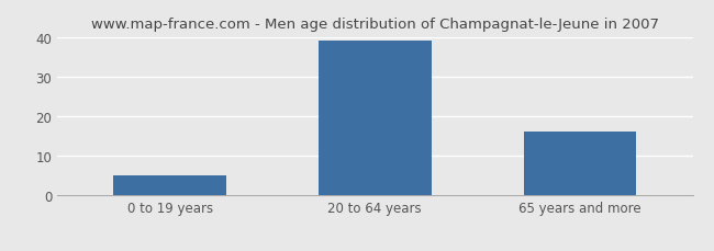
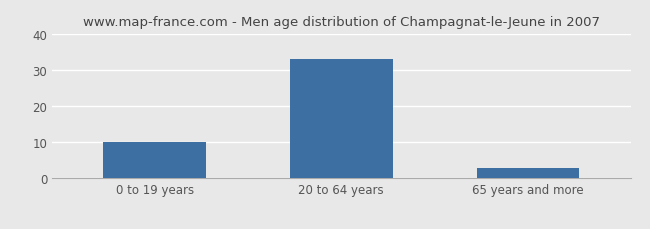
0 to 19 years: 5 -> 10
20 to 64 years: 39 -> 33
65 years and more: 16 -> 3
